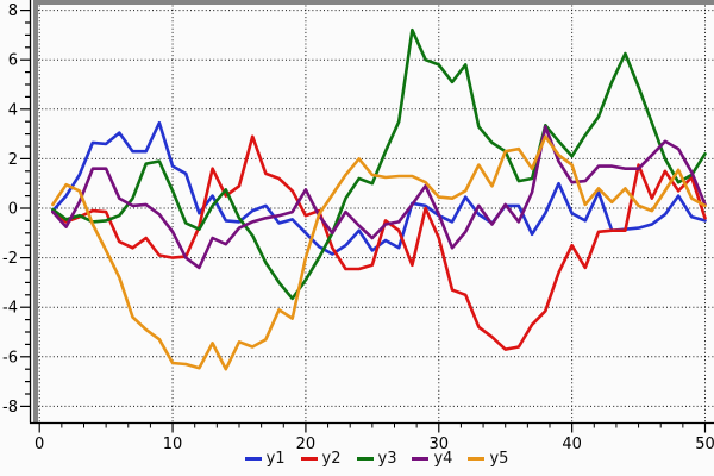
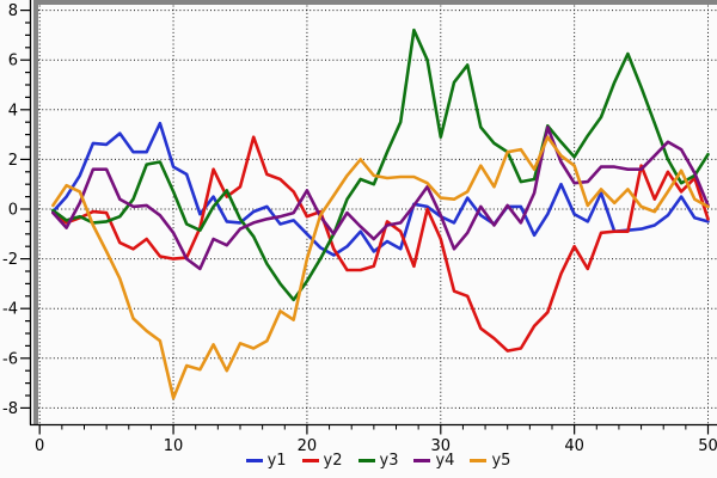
y5/10: -6.2 -> -7.6
y3/30: 5.8 -> 2.9
